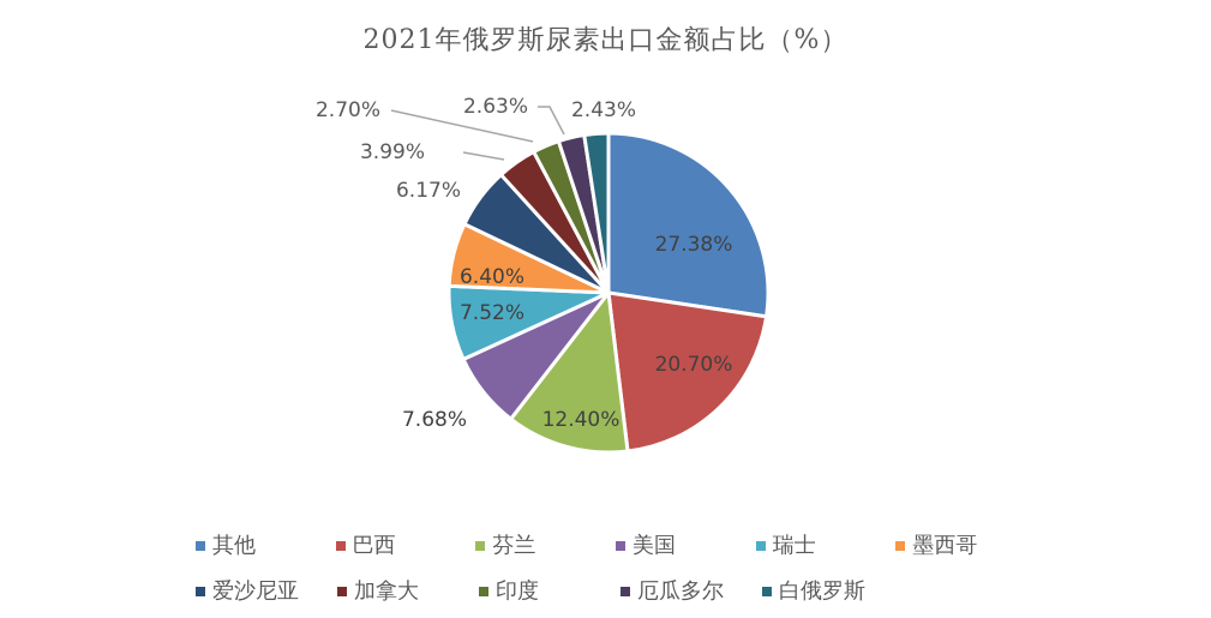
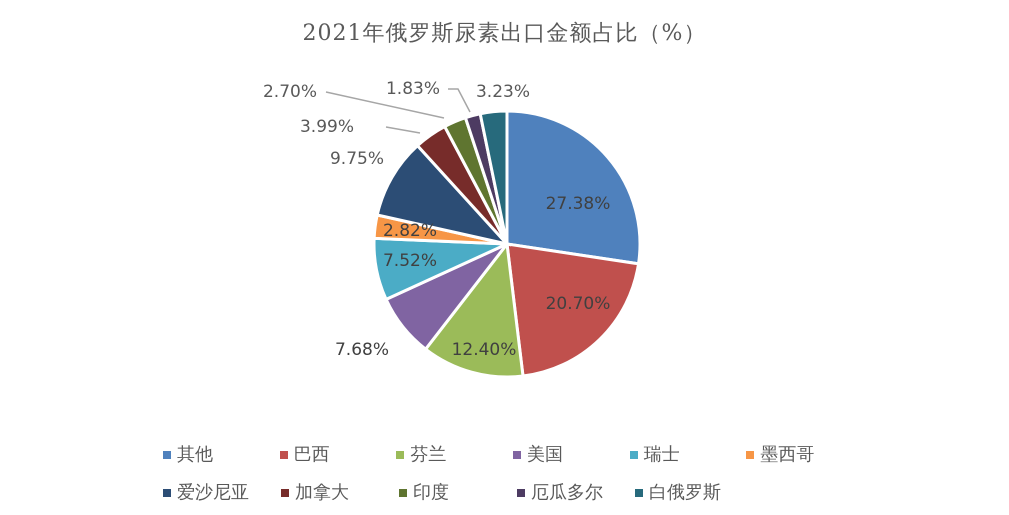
墨西哥: 6.40% -> 2.82%
爱沙尼亚: 6.17% -> 9.75%
厄瓜多尔: 2.63% -> 1.83%
白俄罗斯: 2.43% -> 3.23%
